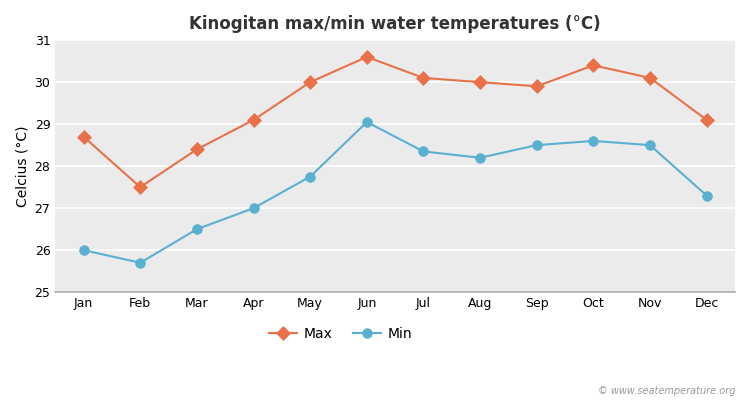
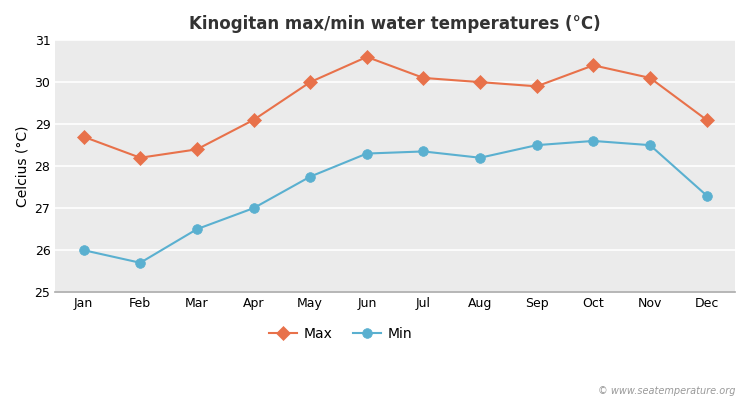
Max/Feb: 27.5 -> 28.2
Min/Jun: 29.05 -> 28.30
